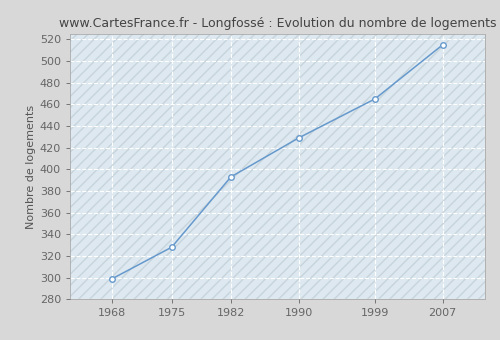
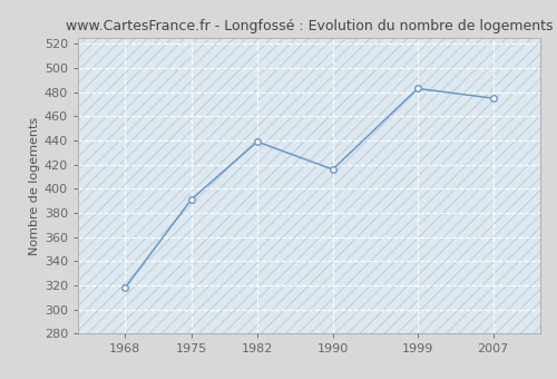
1968: 299 -> 318
1975: 328 -> 391
1982: 393 -> 439
1990: 429 -> 416
1999: 465 -> 483
2007: 515 -> 475
